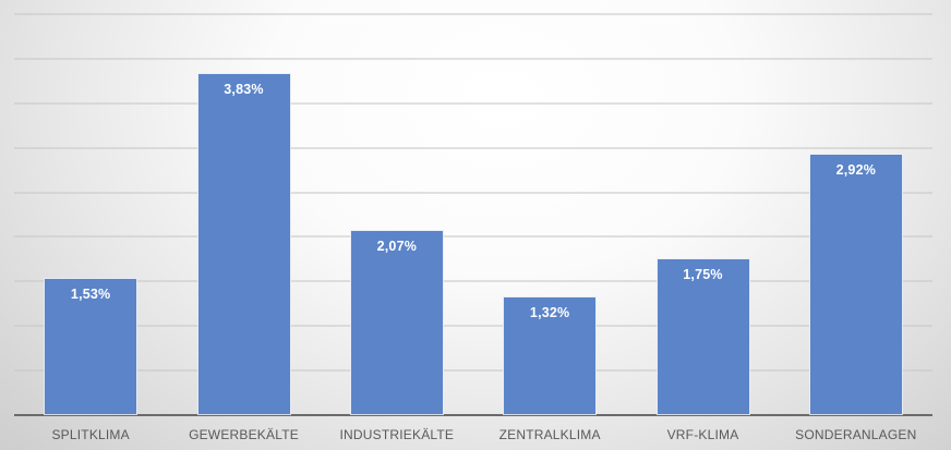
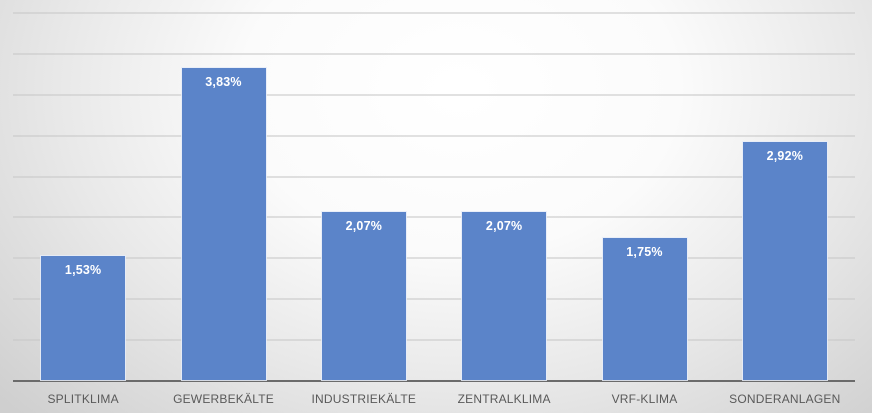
ZENTRALKLIMA: 1,32% -> 2,07%
